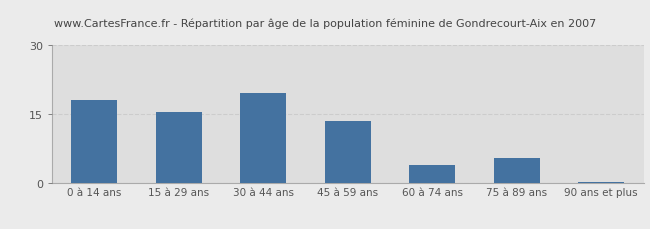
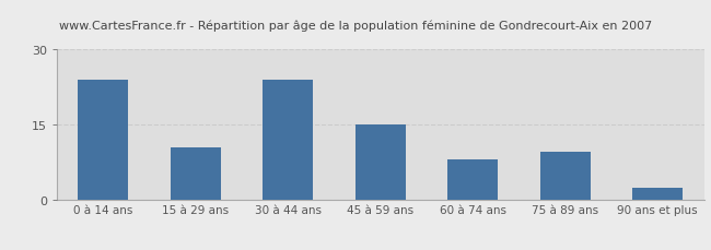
0 à 14 ans: 18.0 -> 24.0
15 à 29 ans: 15.5 -> 10.5
30 à 44 ans: 19.5 -> 24.0
45 à 59 ans: 13.5 -> 15.0
60 à 74 ans: 4.0 -> 8.0
75 à 89 ans: 5.5 -> 9.5
90 ans et plus: 0.3 -> 2.5
